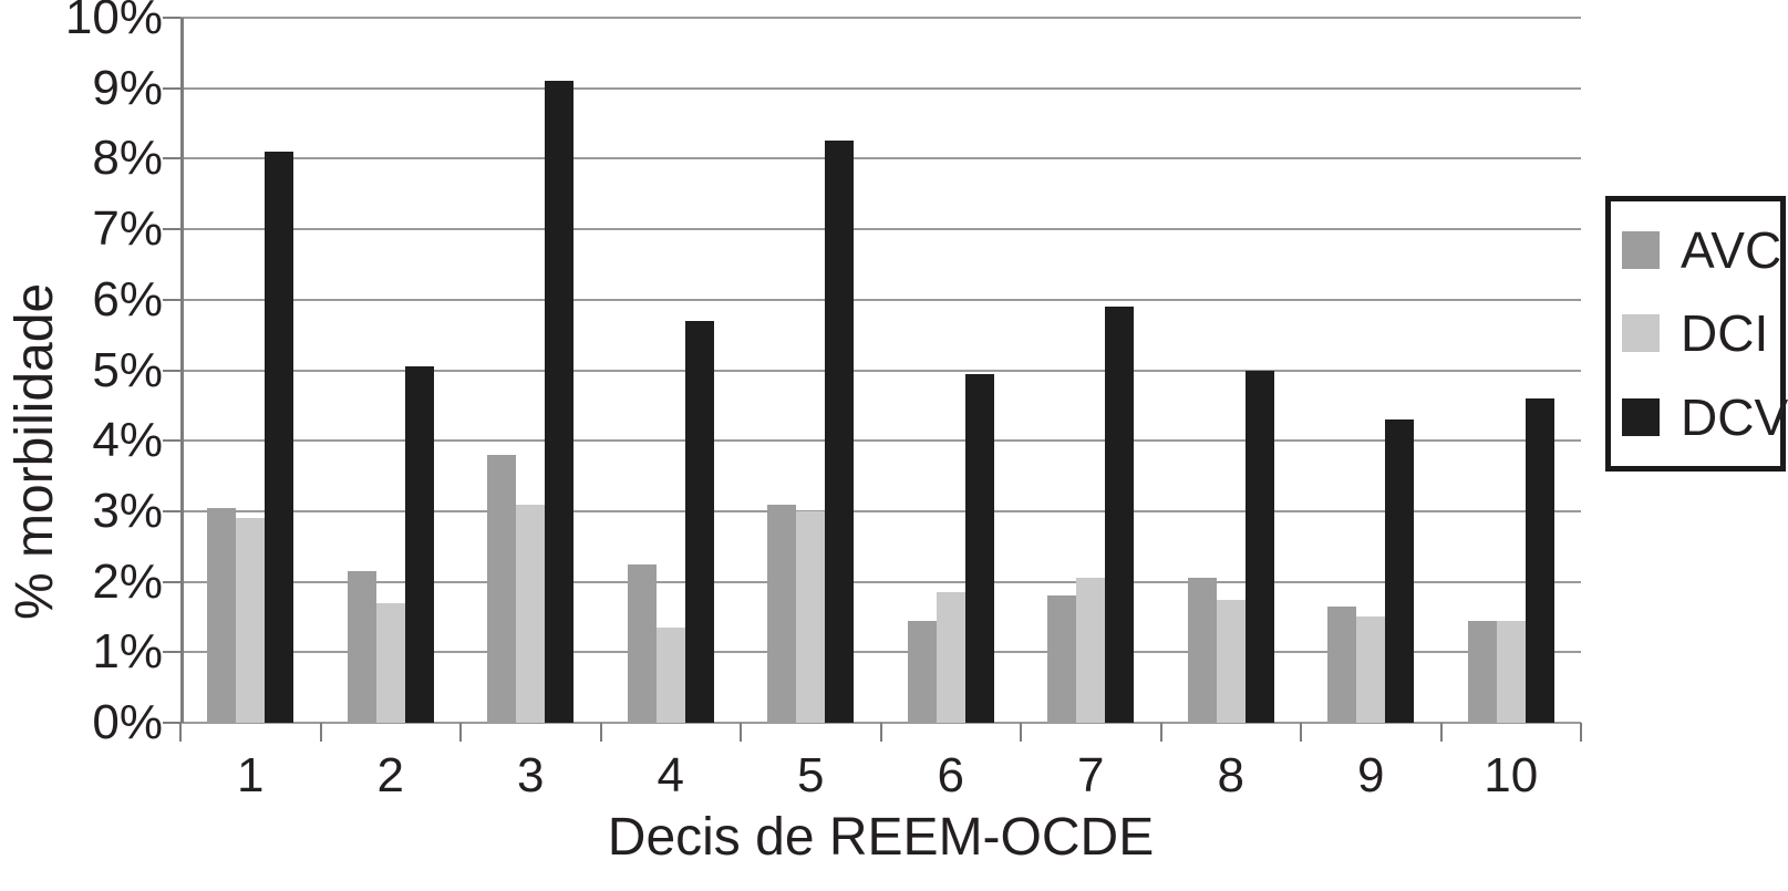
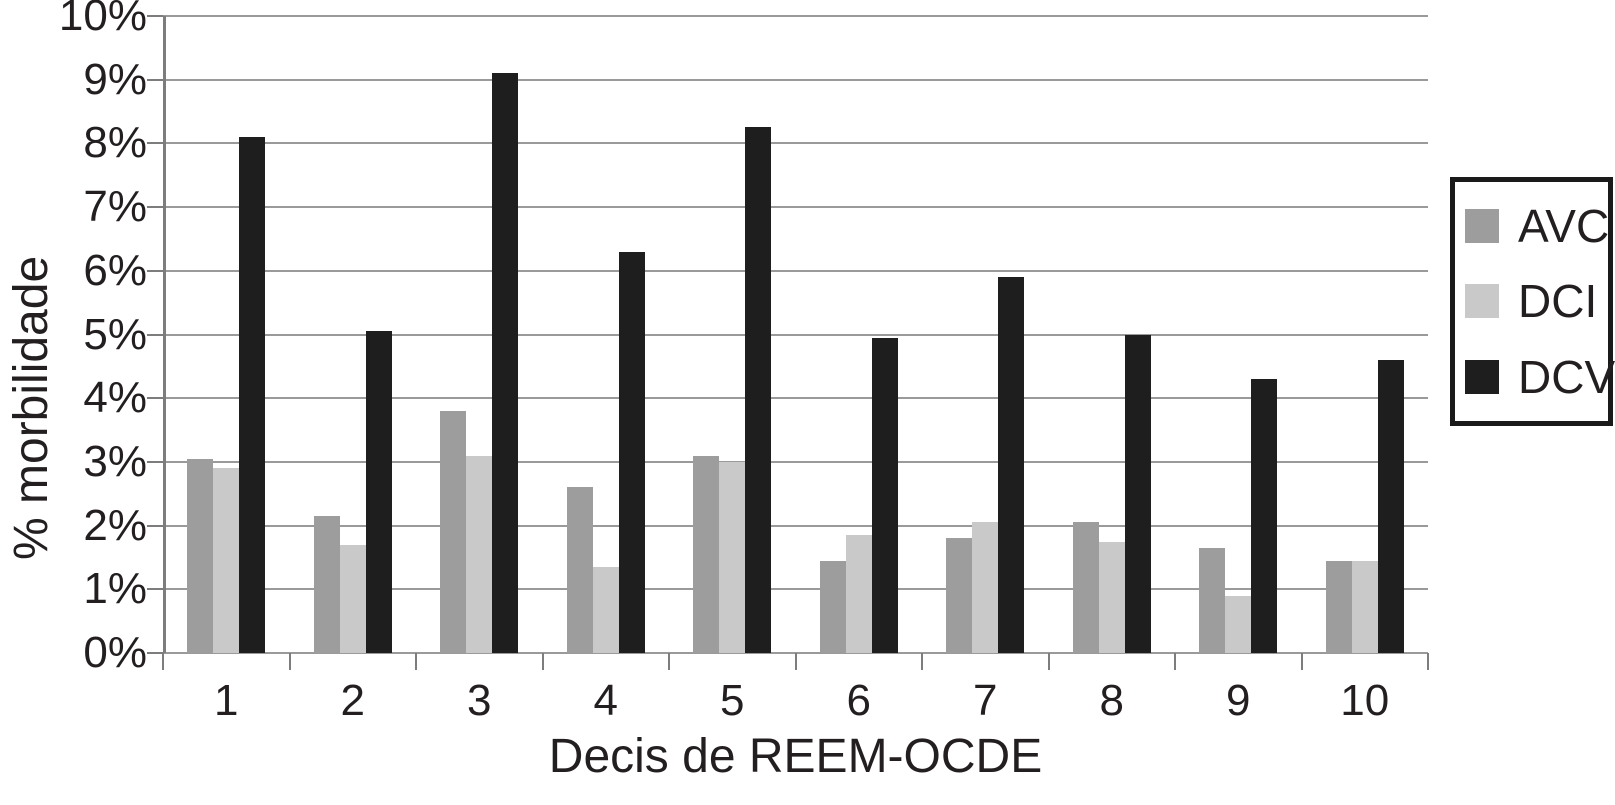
AVC/4: 2.2% -> 2.6%
DCV/4: 5.7% -> 6.3%
DCI/9: 1.5% -> 0.9%
